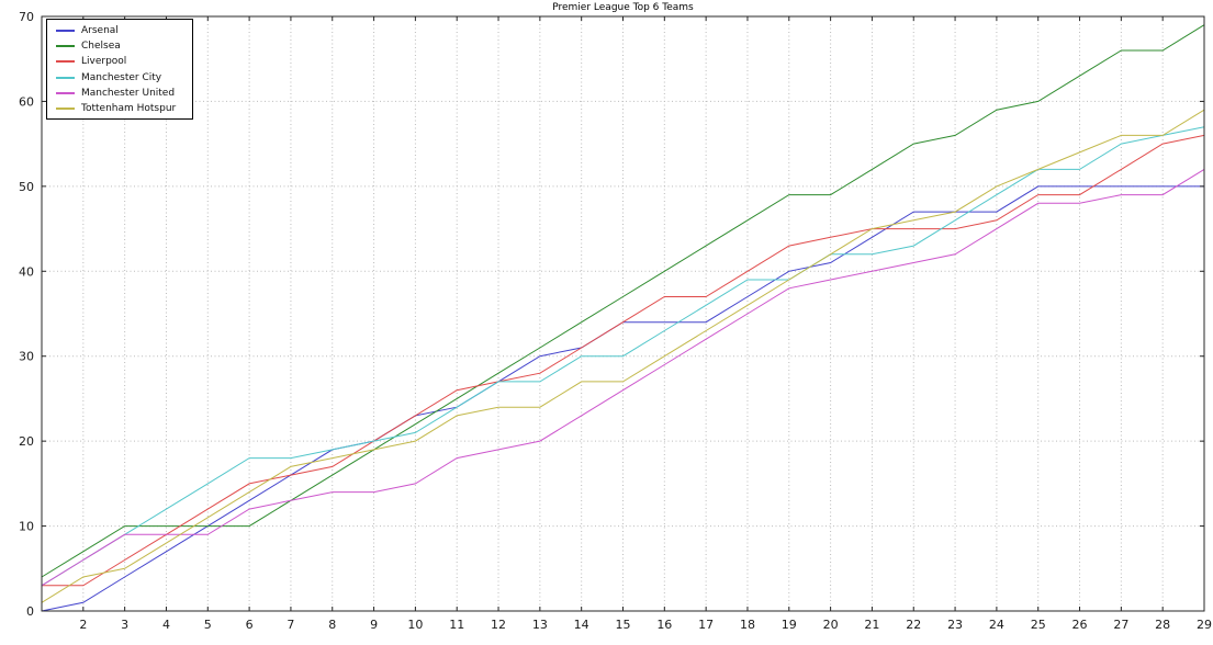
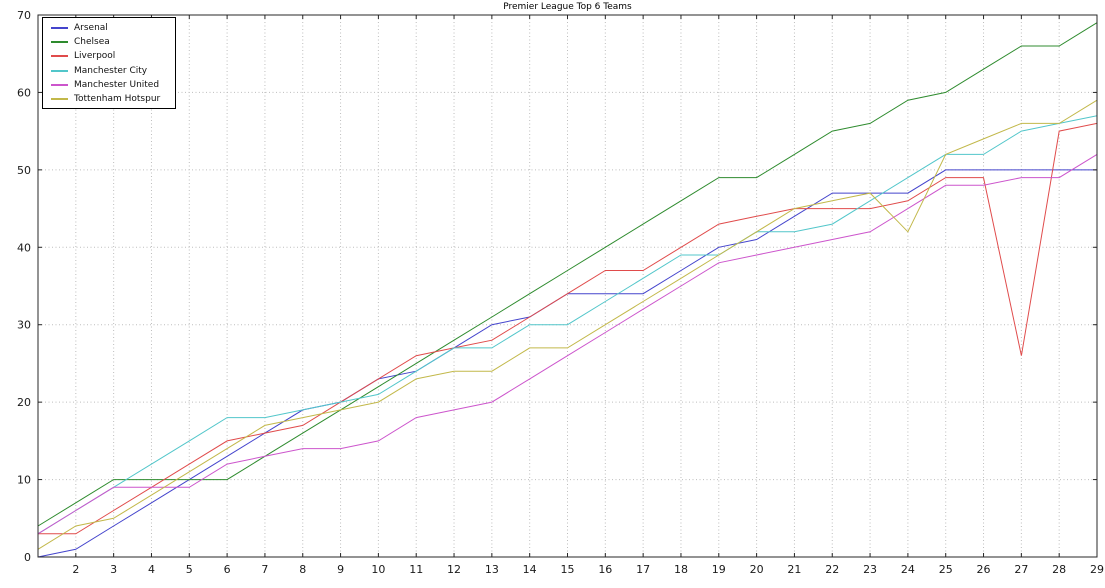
Tottenham Hotspur/24: 50 -> 42
Liverpool/27: 52 -> 26
